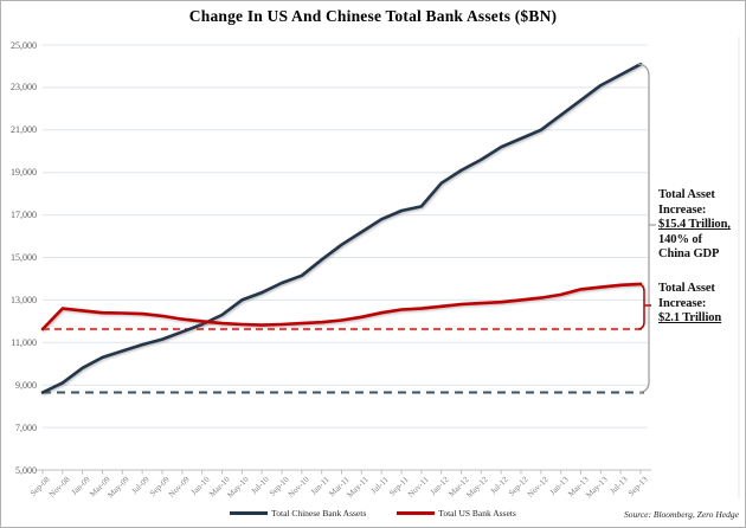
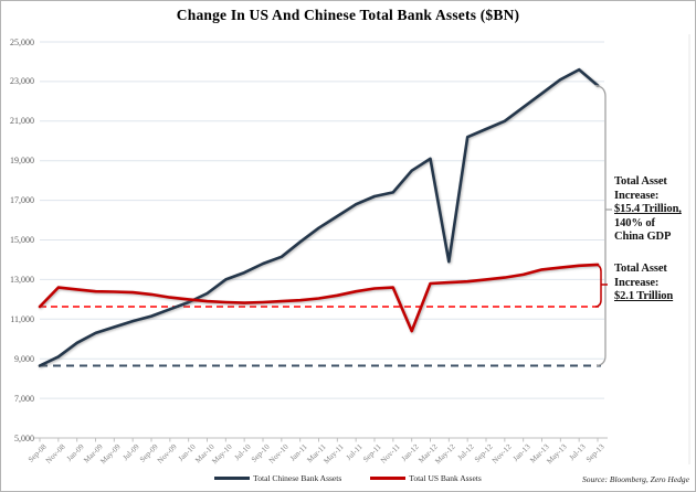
Total US Bank Assets/Jan-12: 12700 -> 10400
Total Chinese Bank Assets/May-12: 19600 -> 13900
Total Chinese Bank Assets/Sep-13: 24100 -> 22800
